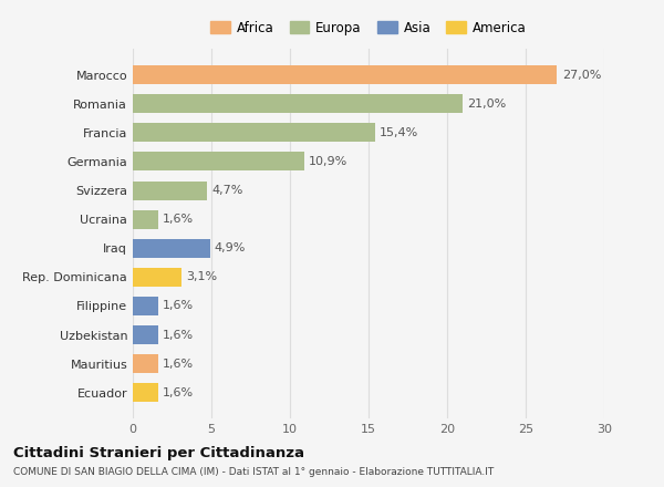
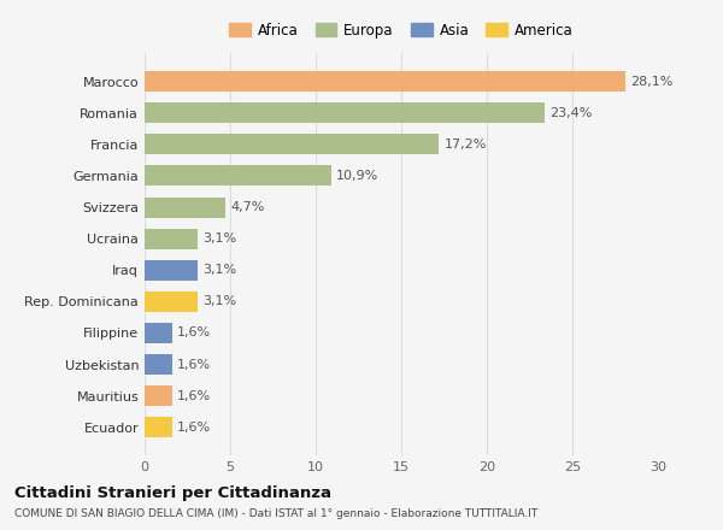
Marocco: 27,0% -> 28,1%
Romania: 21,0% -> 23,4%
Francia: 15,4% -> 17,2%
Ucraina: 1,6% -> 3,1%
Iraq: 4,9% -> 3,1%
